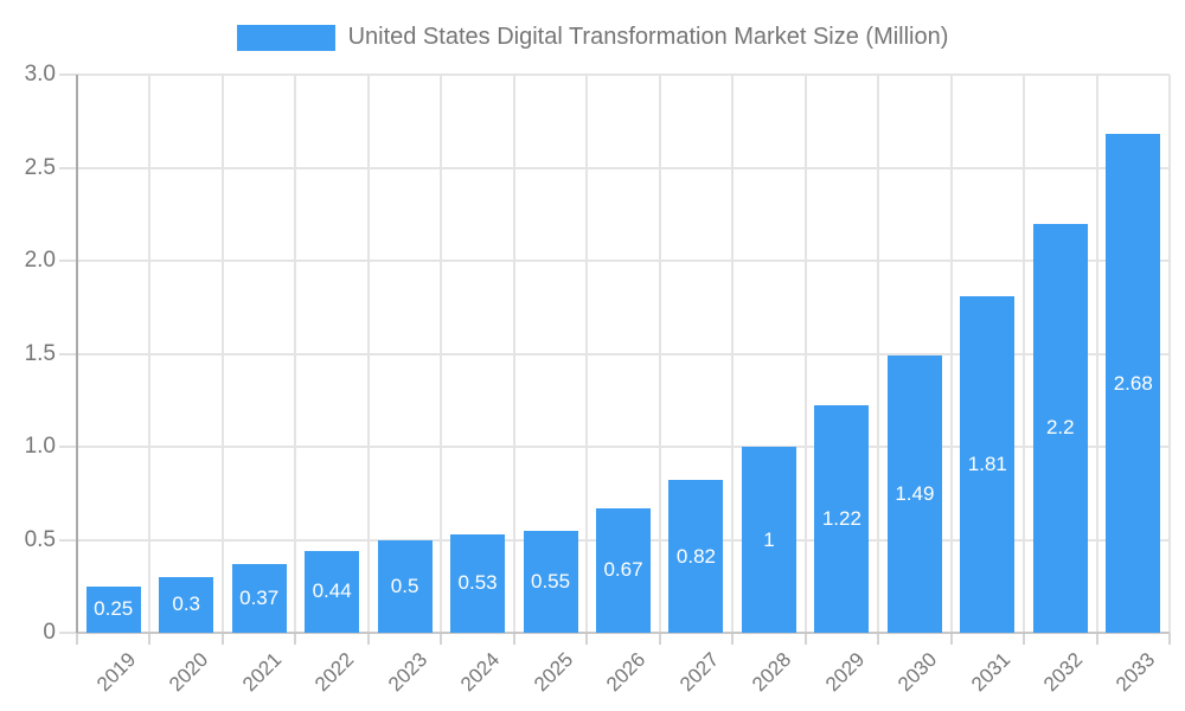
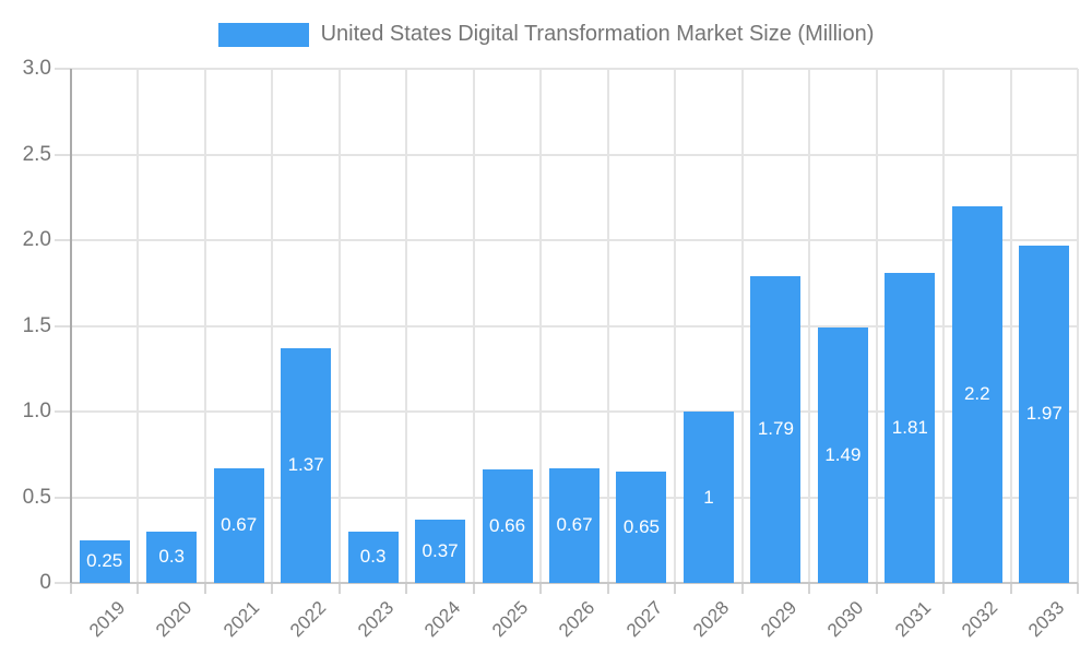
2021: 0.37 -> 0.67
2022: 0.44 -> 1.37
2023: 0.5 -> 0.3
2024: 0.53 -> 0.37
2025: 0.55 -> 0.66
2027: 0.82 -> 0.65
2029: 1.22 -> 1.79
2033: 2.68 -> 1.97
